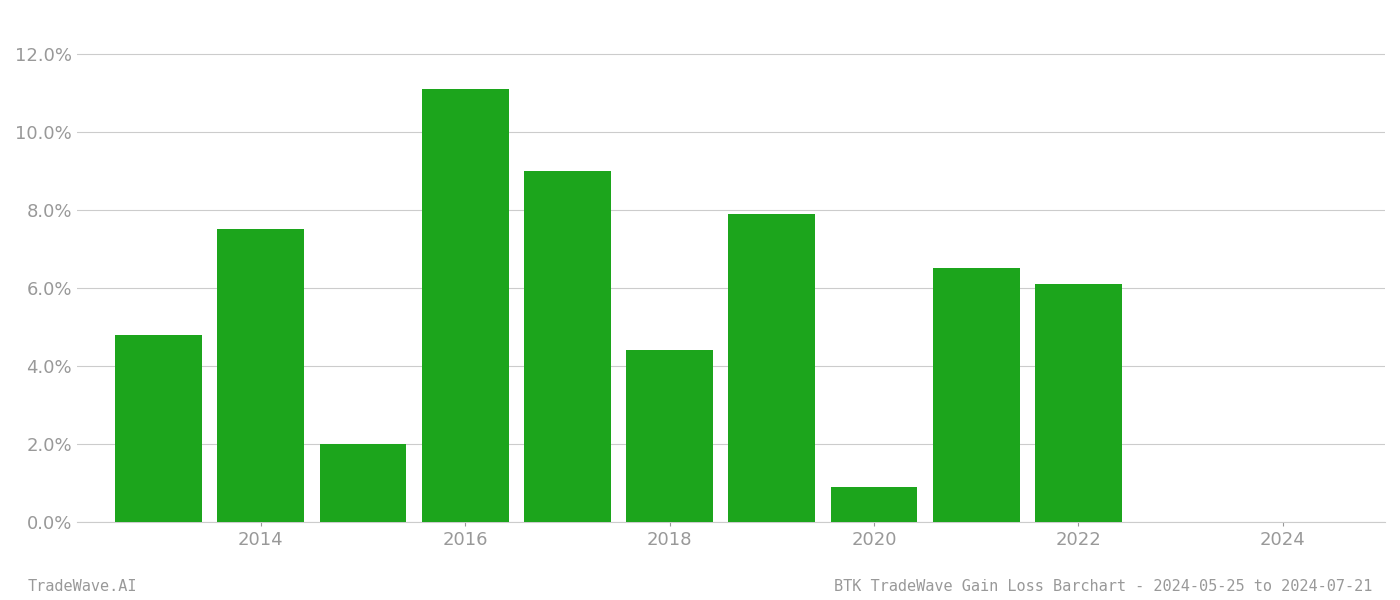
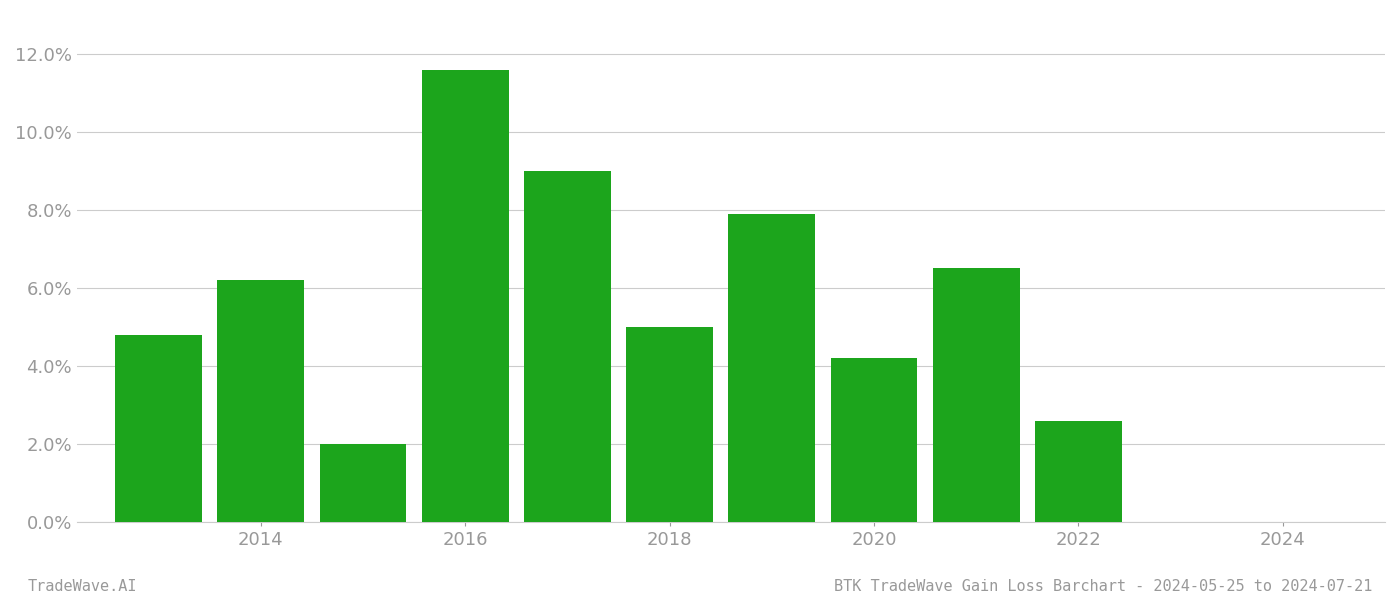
2014: 7.5% -> 6.2%
2016: 11.1% -> 11.6%
2018: 4.4% -> 5.0%
2020: 0.9% -> 4.2%
2022: 6.1% -> 2.6%
